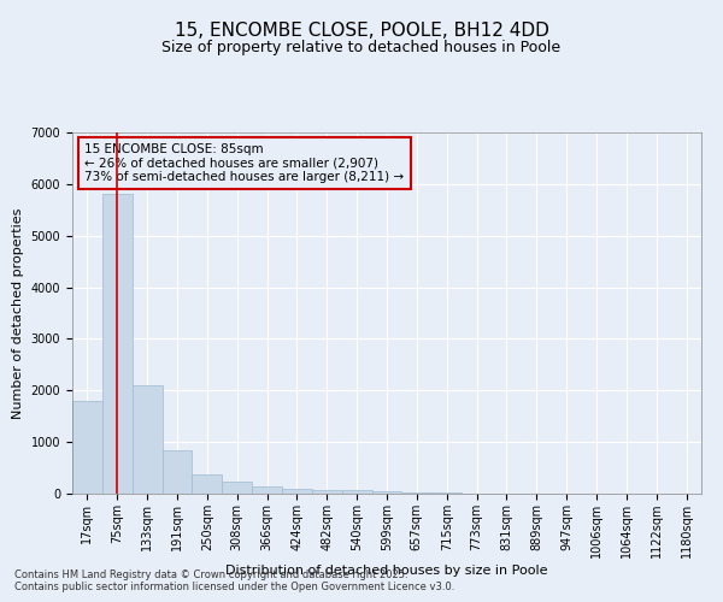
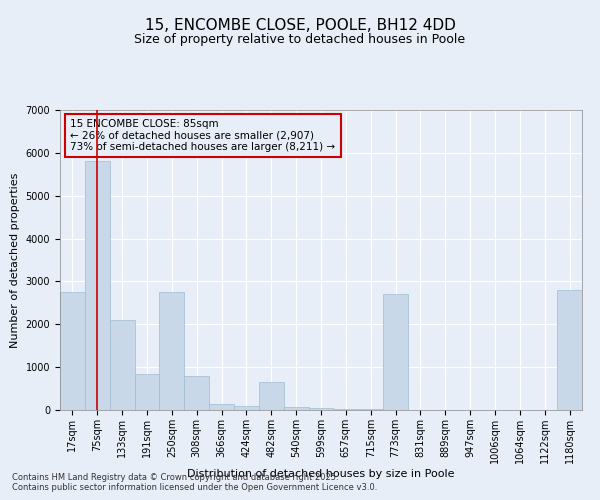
17sqm: 1800 -> 2750
250sqm: 380 -> 2750
308sqm: 230 -> 800
482sqm: 80 -> 650
773sqm: 10 -> 2700
1180sqm: 0 -> 2800
